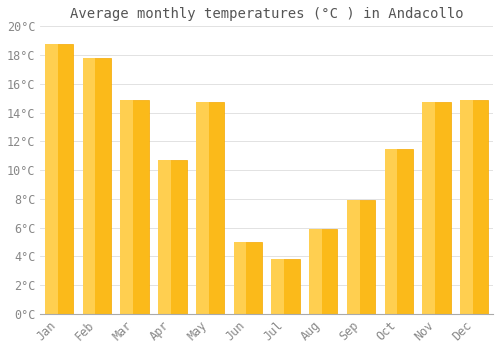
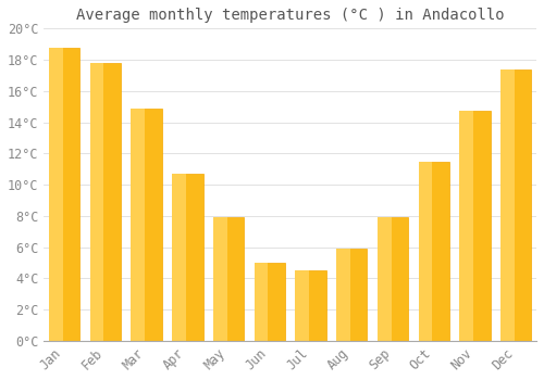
May: 14.7°C -> 7.9°C
Jul: 3.8°C -> 4.5°C
Dec: 14.9°C -> 17.4°C
